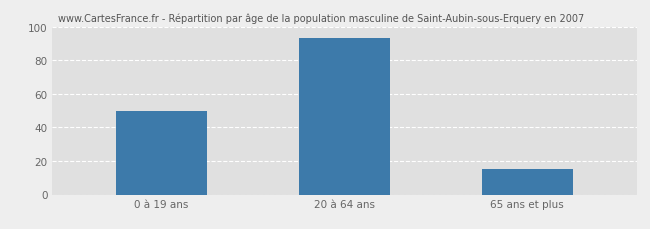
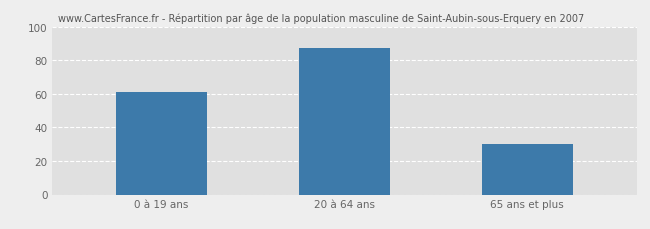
0 à 19 ans: 50 -> 61
20 à 64 ans: 93 -> 87
65 ans et plus: 15 -> 30
